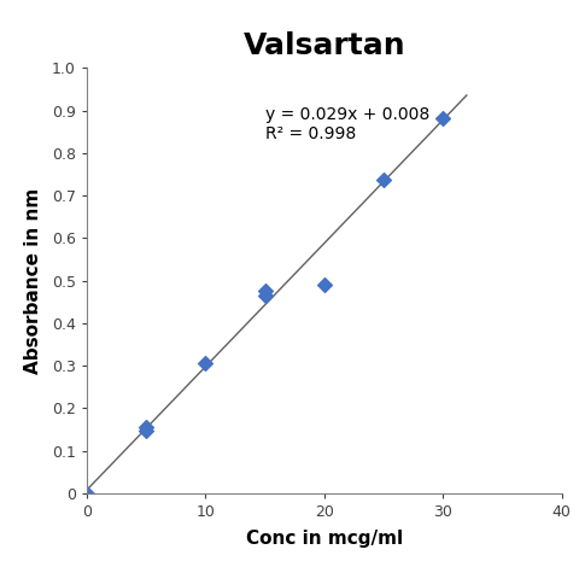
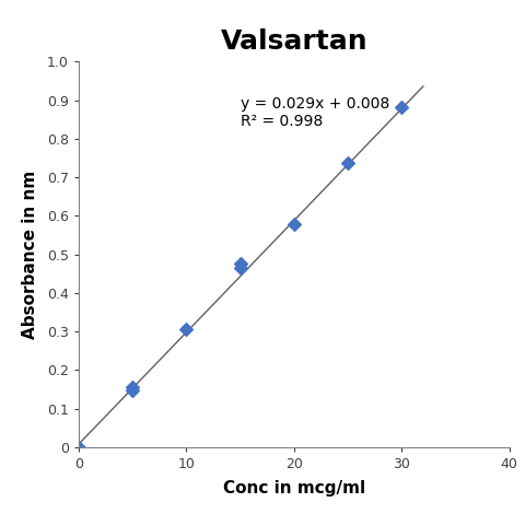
20: 0.490 -> 0.578
